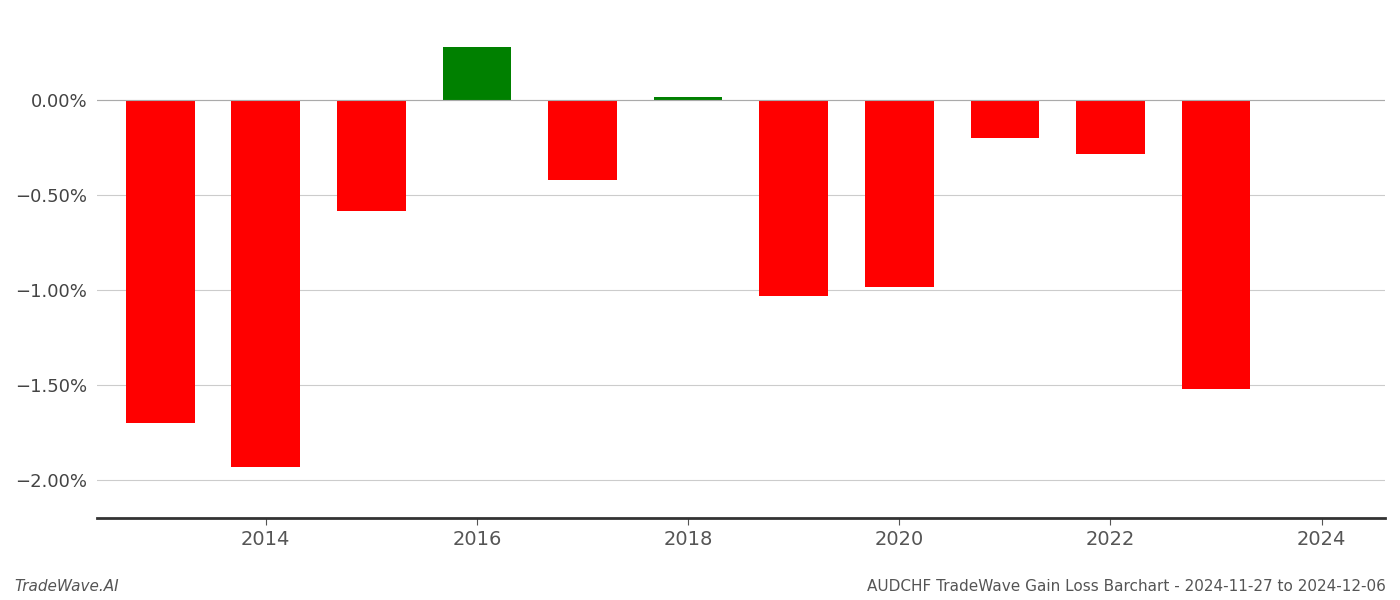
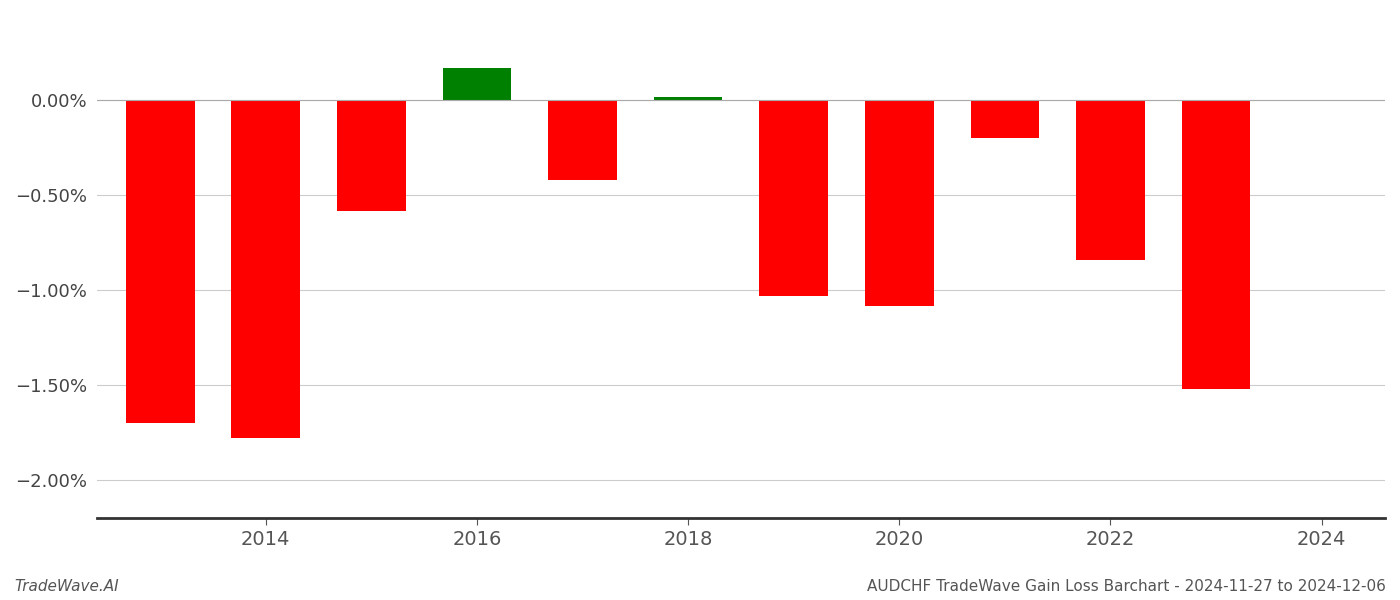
2014: -1.93% -> -1.78%
2016: 0.28% -> 0.17%
2020: -0.98% -> -1.08%
2022: -0.28% -> -0.84%
